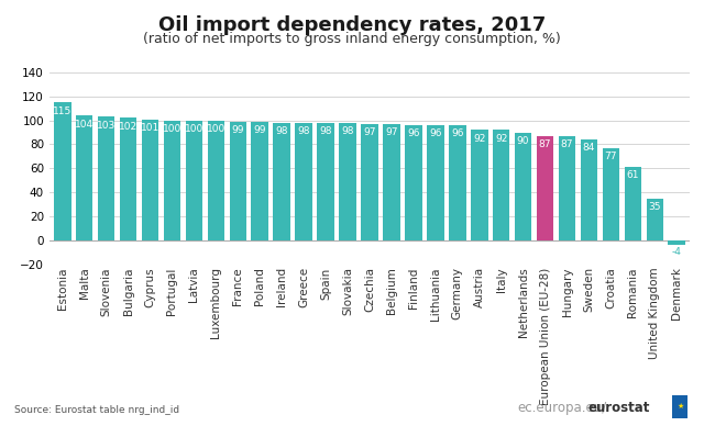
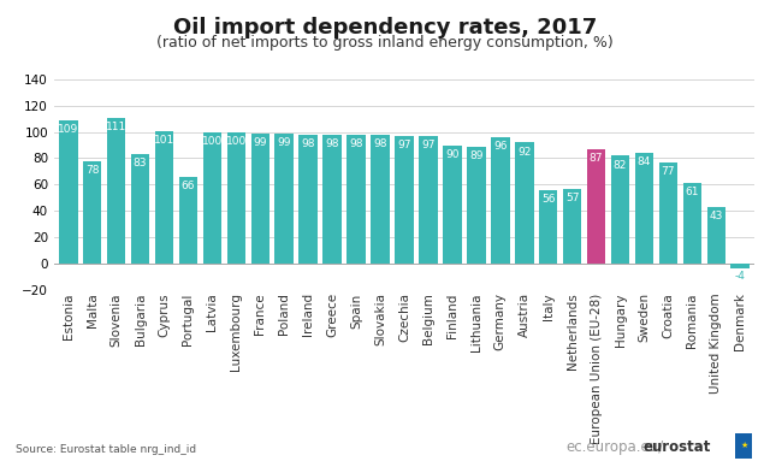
Estonia: 115 -> 109
Malta: 104 -> 78
Slovenia: 103 -> 111
Bulgaria: 102 -> 83
Portugal: 100 -> 66
Finland: 96 -> 90
Lithuania: 96 -> 89
Italy: 92 -> 56
Netherlands: 90 -> 57
Hungary: 87 -> 82
United Kingdom: 35 -> 43
